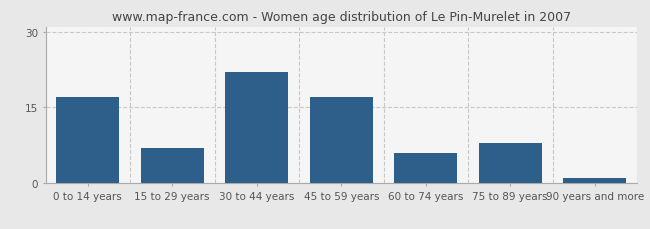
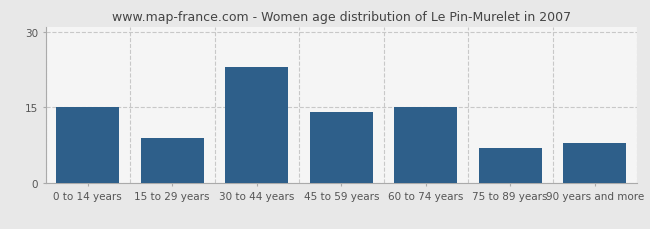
0 to 14 years: 17 -> 15
15 to 29 years: 7 -> 9
30 to 44 years: 22 -> 23
45 to 59 years: 17 -> 14
60 to 74 years: 6 -> 15
75 to 89 years: 8 -> 7
90 years and more: 1 -> 8
